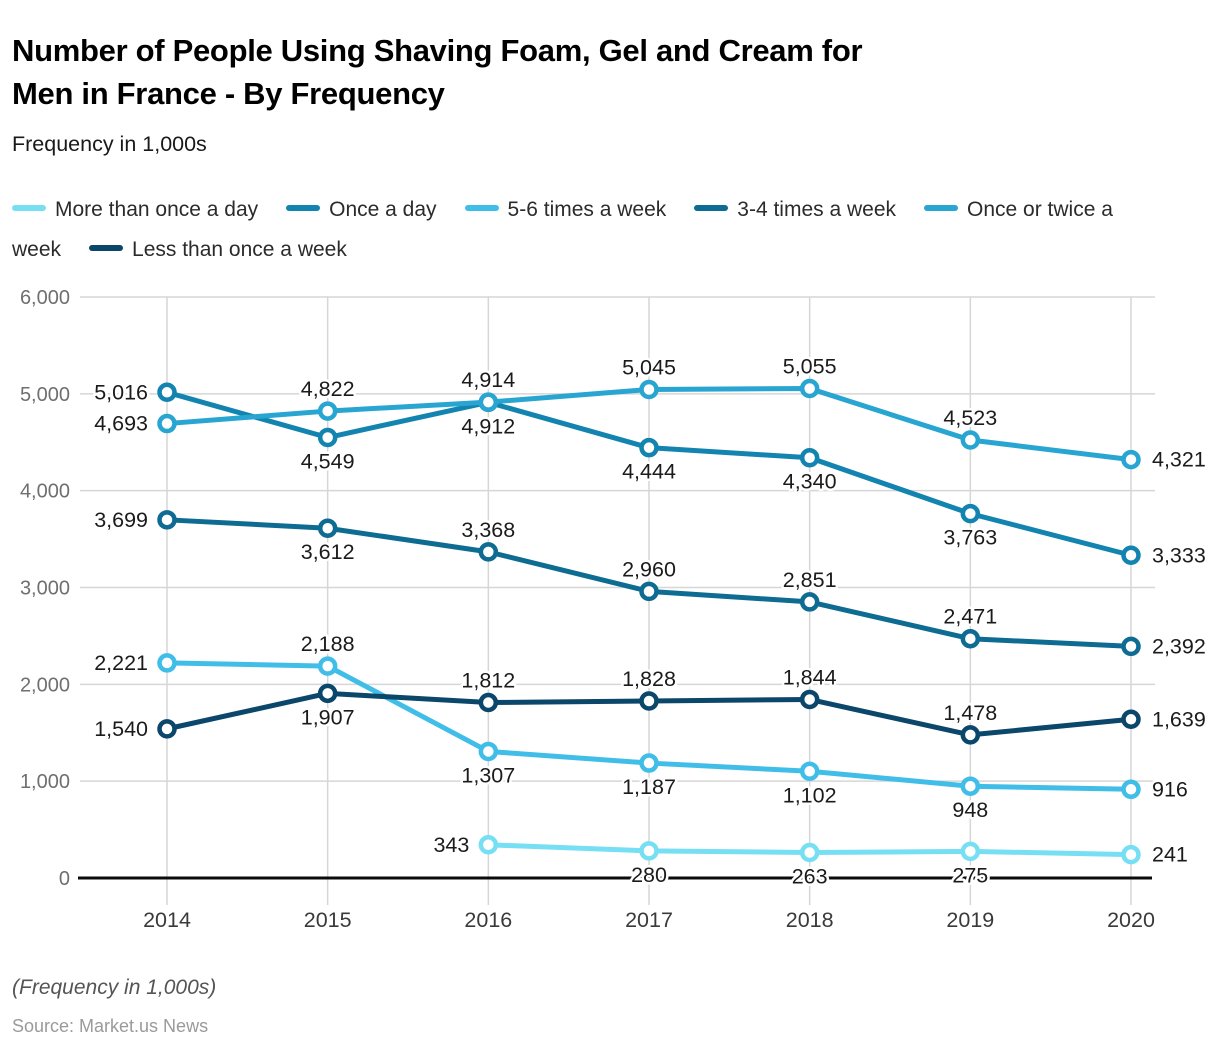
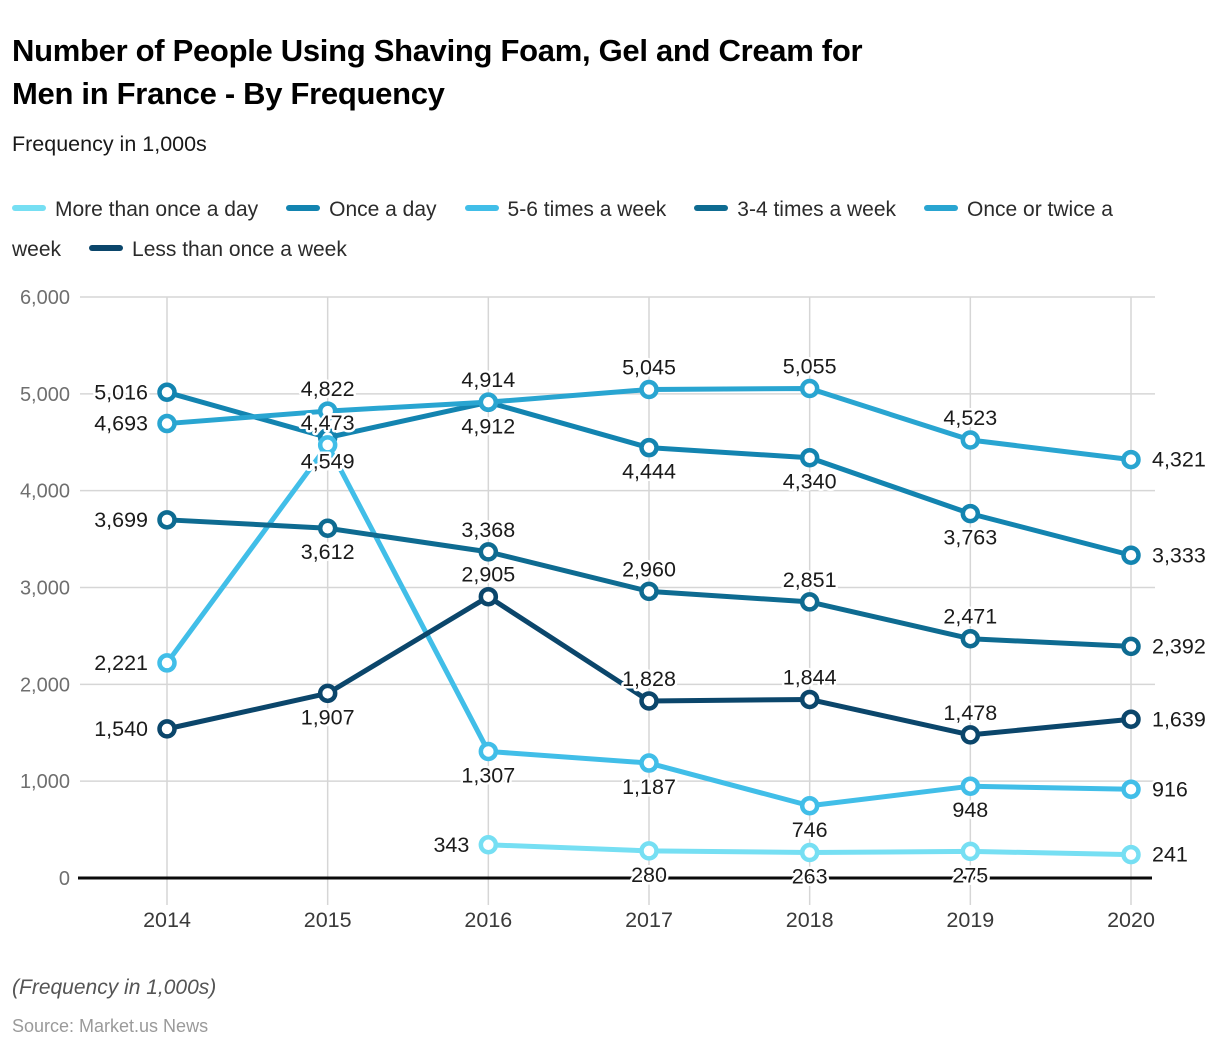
5-6 times a week/2015: 2,188 -> 4,473
Less than once a week/2016: 1,812 -> 2,905
5-6 times a week/2018: 1,102 -> 746
